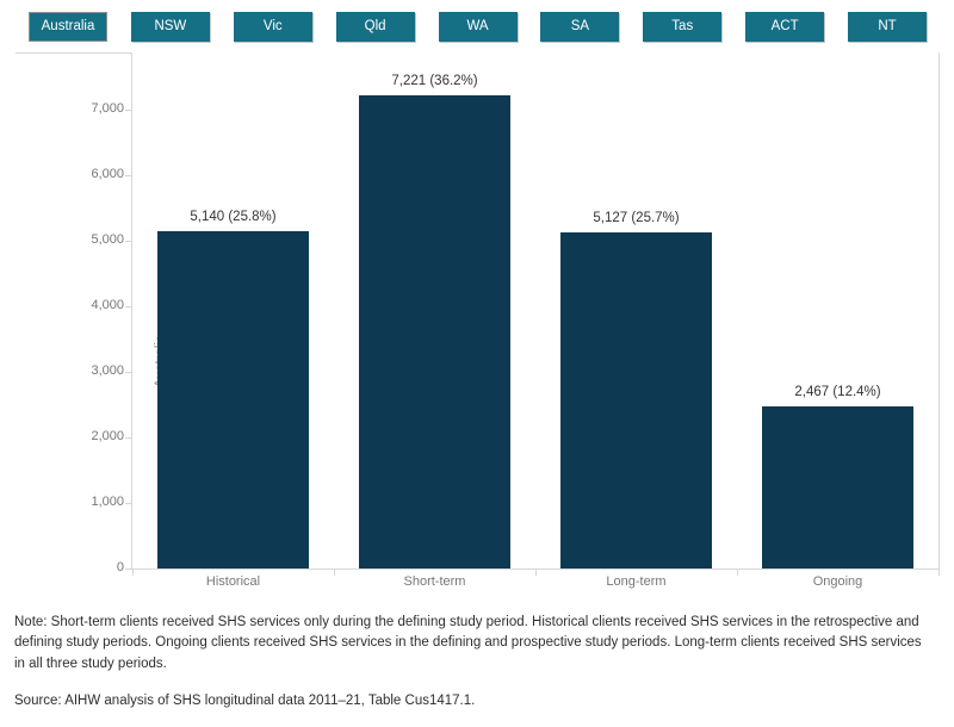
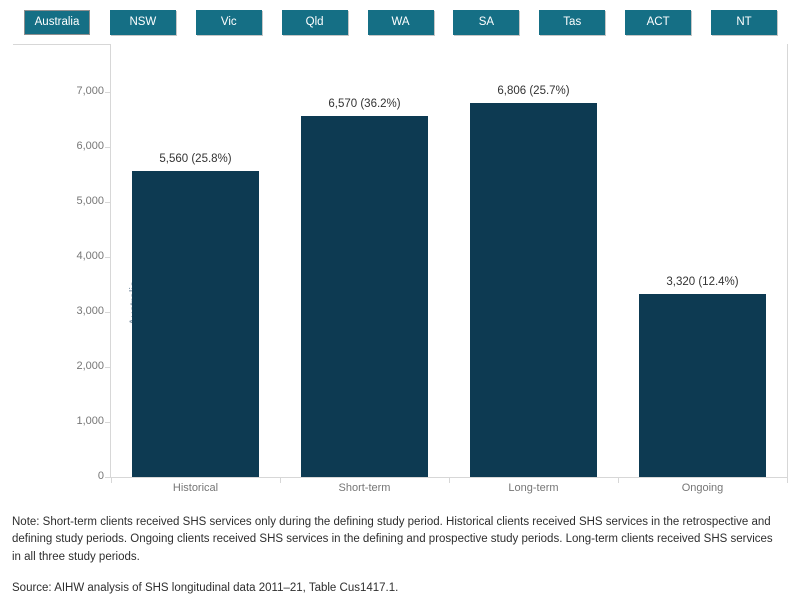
Historical: 5,140 -> 5,560
Short-term: 7,221 -> 6,570
Long-term: 5,127 -> 6,806
Ongoing: 2,467 -> 3,320
